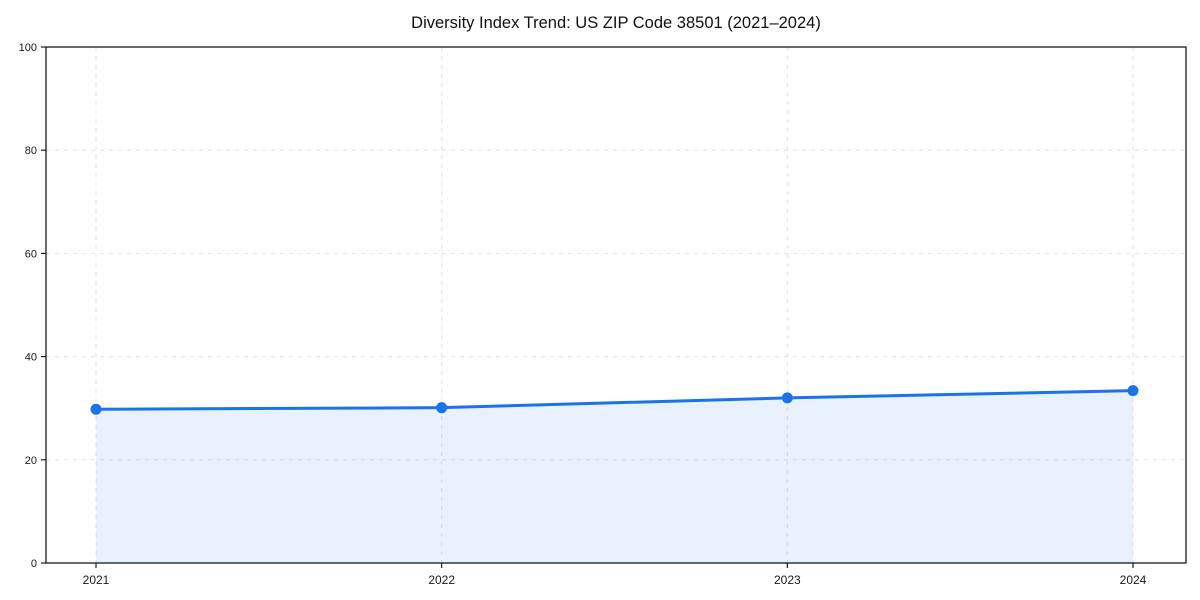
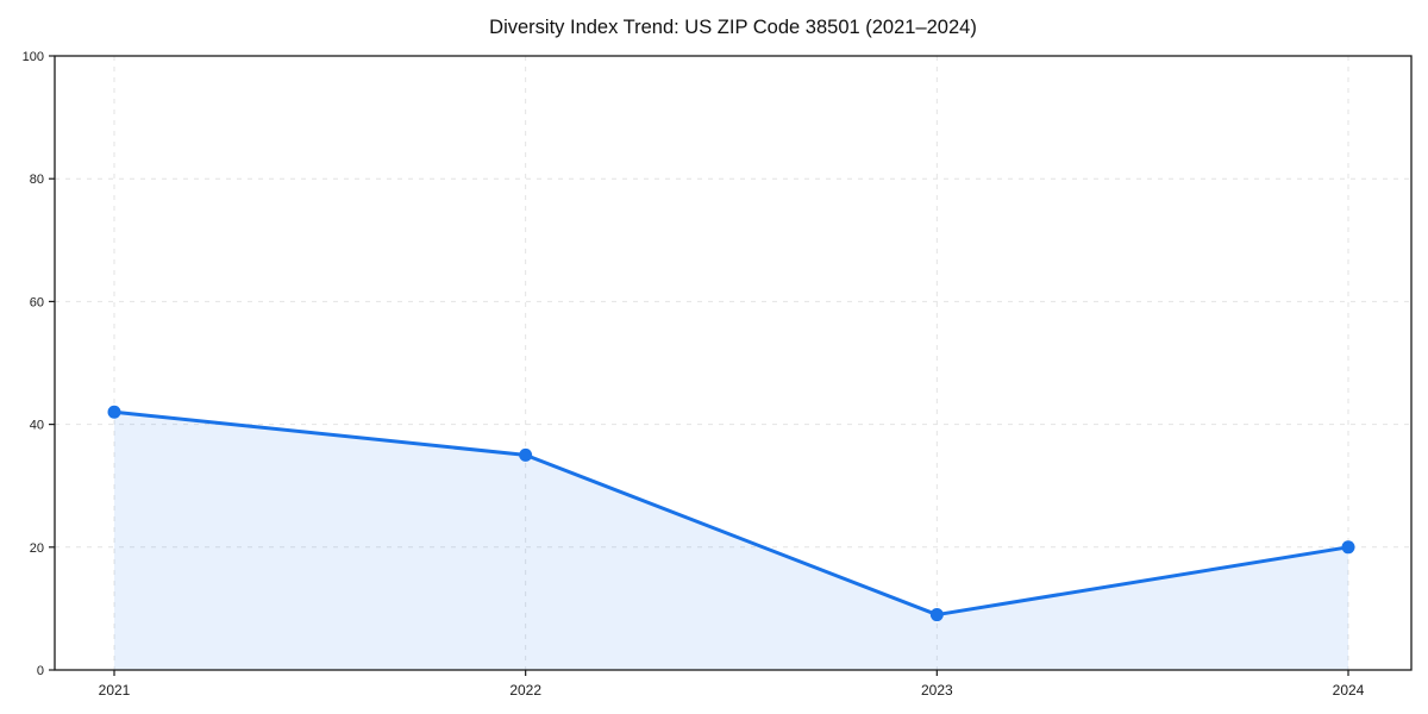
2021: 30 -> 42
2022: 30 -> 35
2023: 32 -> 9
2024: 33 -> 20
